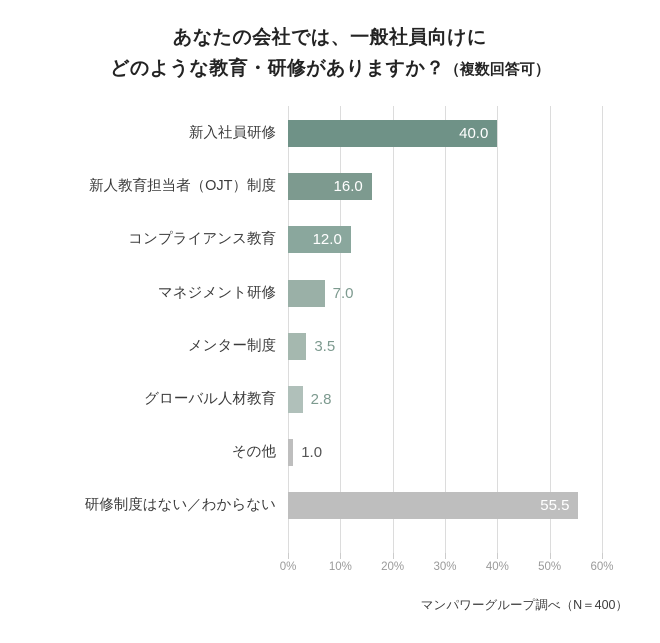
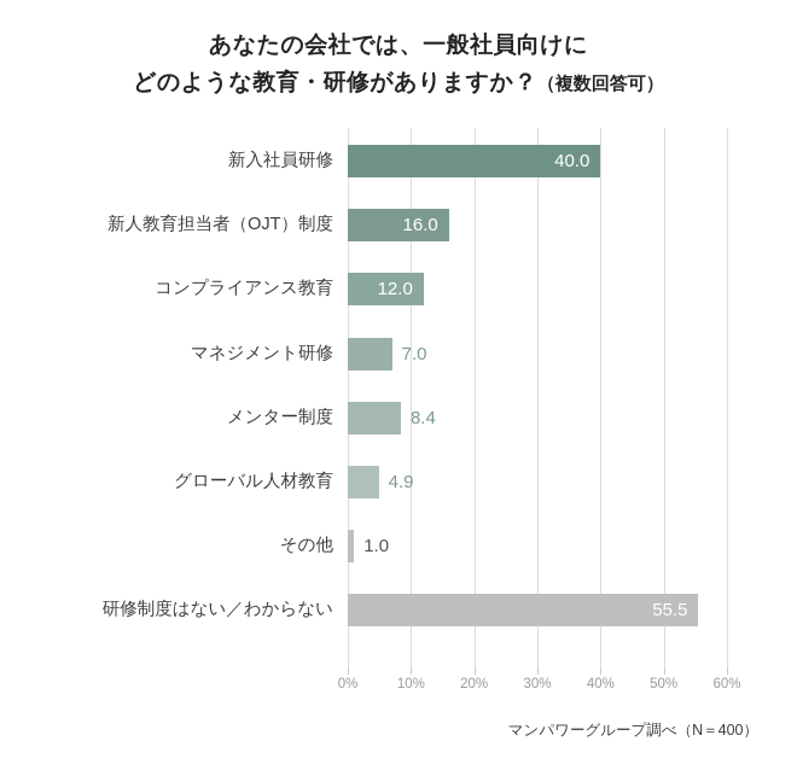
メンター制度: 3.5 -> 8.4
グローバル人材教育: 2.8 -> 4.9
